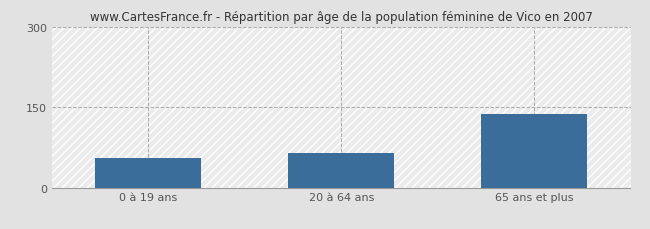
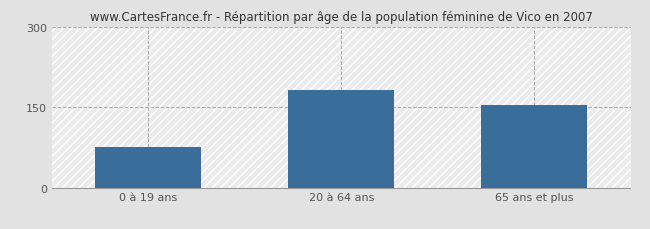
0 à 19 ans: 56 -> 75
20 à 64 ans: 64 -> 181
65 ans et plus: 138 -> 153
